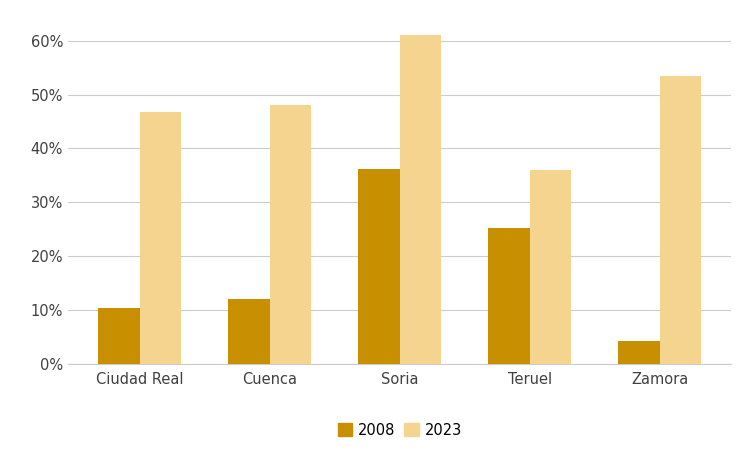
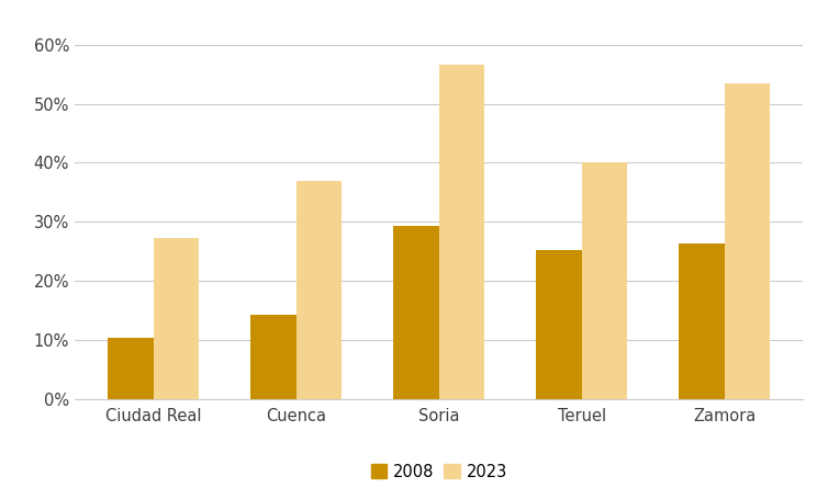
2023/Ciudad Real: 46.8% -> 27.2%
2008/Cuenca: 12.0% -> 14.3%
2023/Cuenca: 48.0% -> 36.9%
2008/Soria: 36.2% -> 29.4%
2023/Soria: 61.0% -> 56.6%
2023/Teruel: 36.0% -> 40.0%
2008/Zamora: 4.2% -> 26.4%
